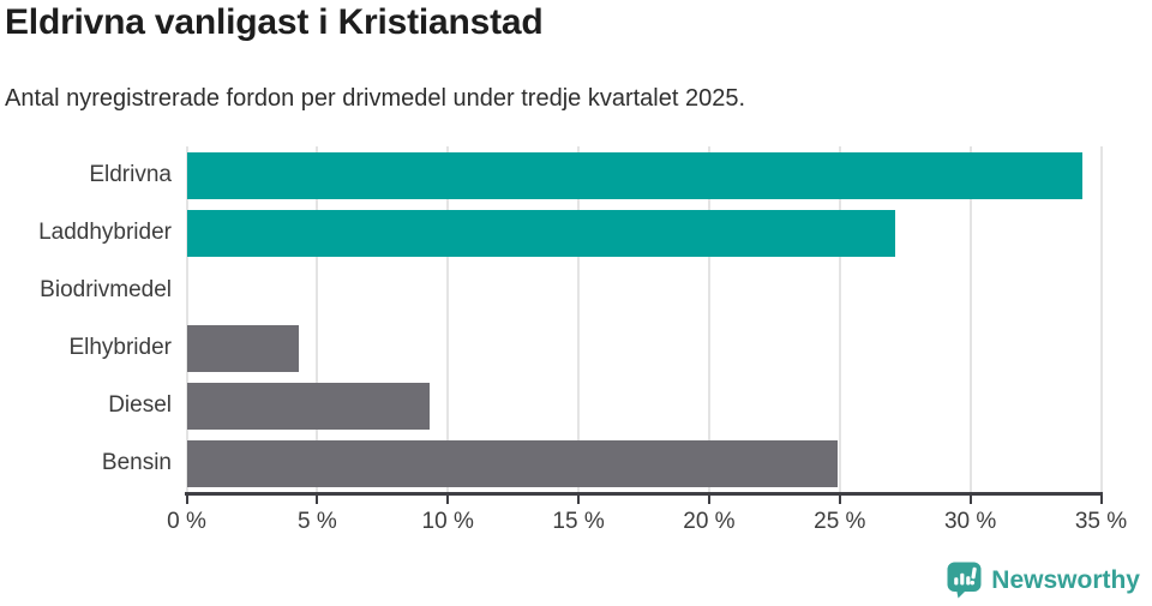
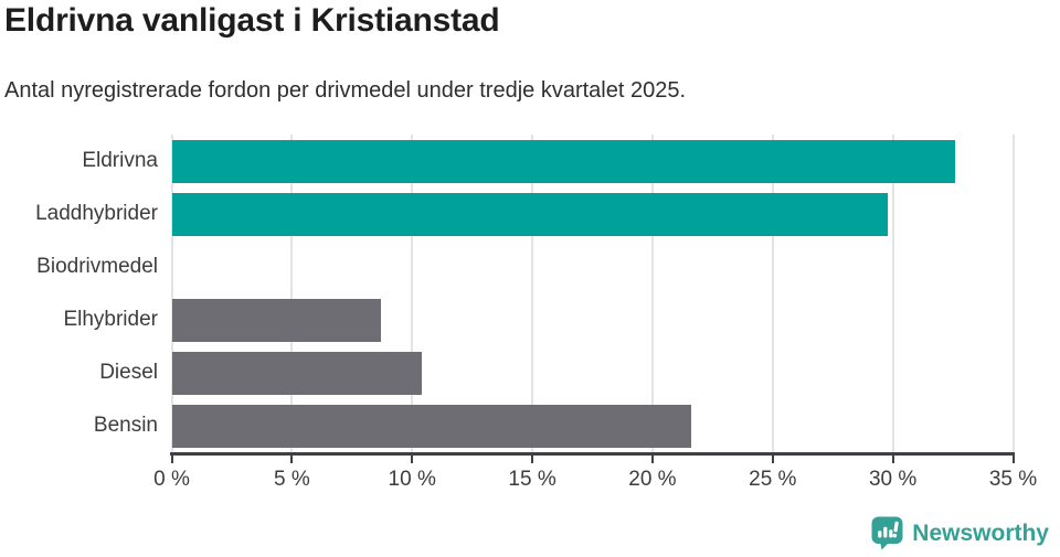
Eldrivna: 34.3% -> 32.6%
Laddhybrider: 27.1% -> 29.8%
Elhybrider: 4.3% -> 8.7%
Diesel: 9.3% -> 10.4%
Bensin: 24.9% -> 21.6%
